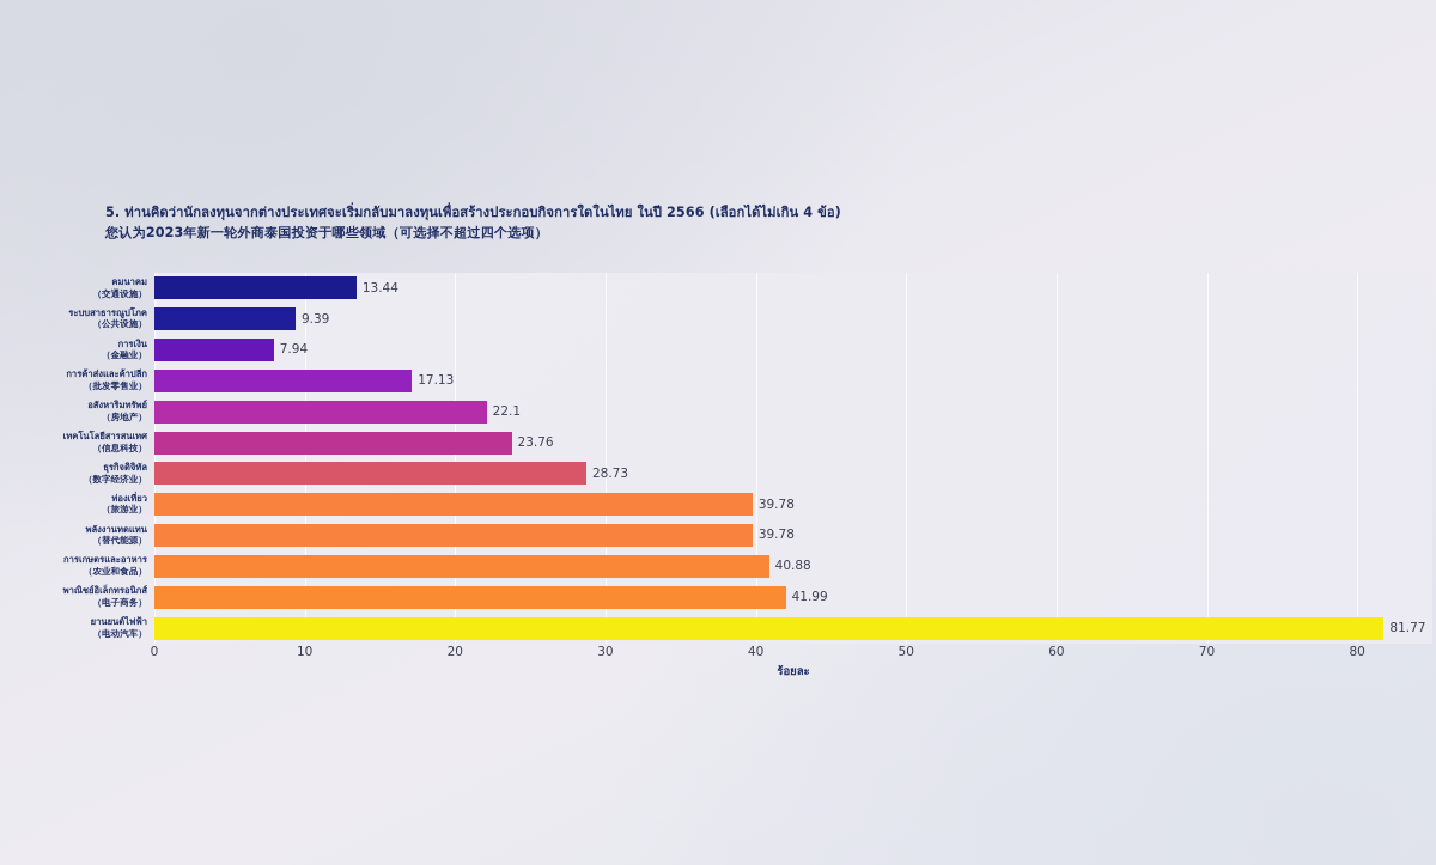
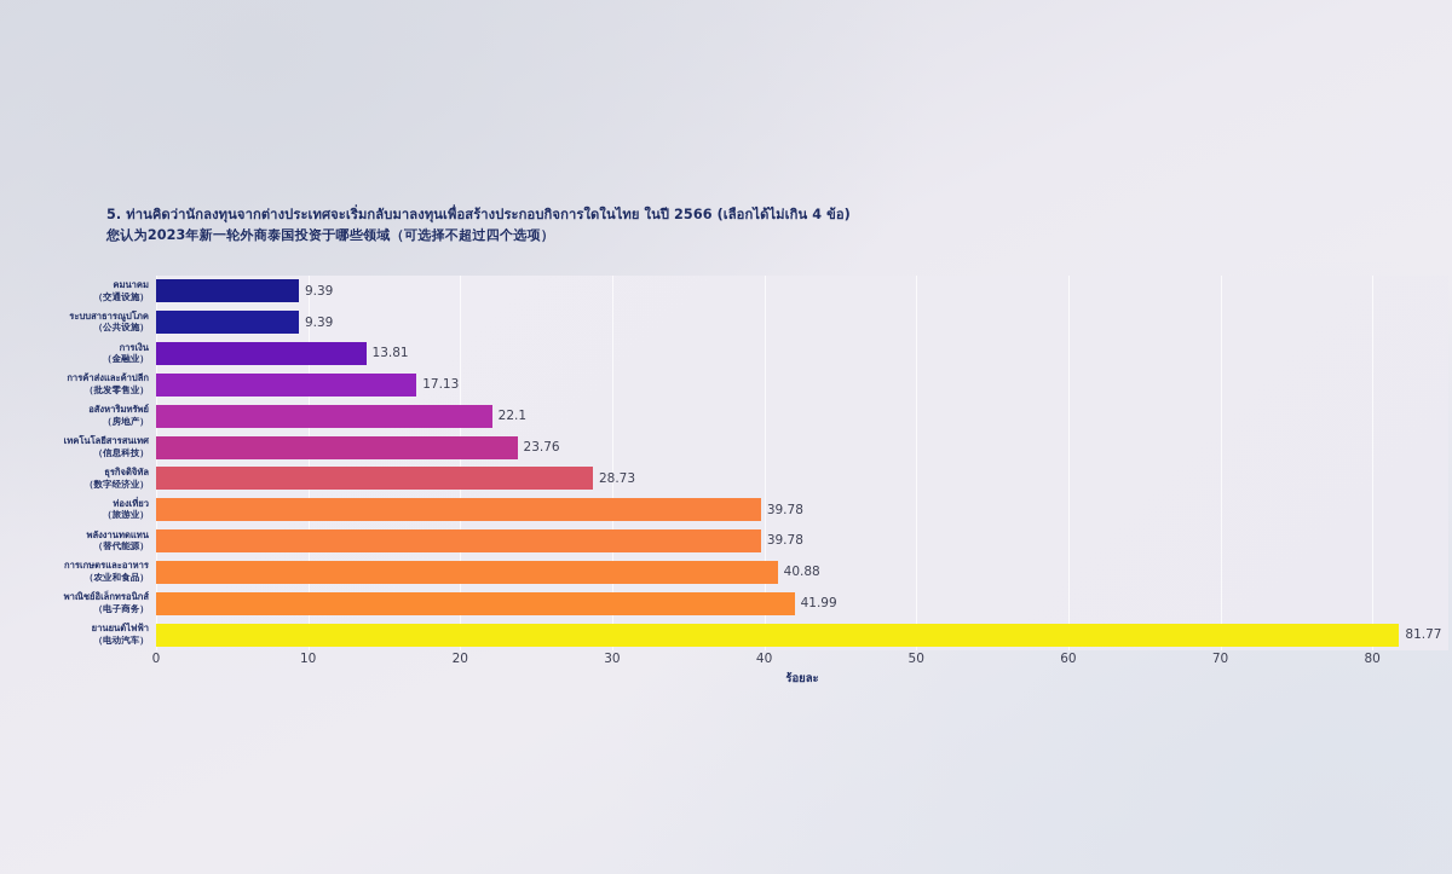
คมนาคม: 13.44 -> 9.39
การเงิน: 7.94 -> 13.81
